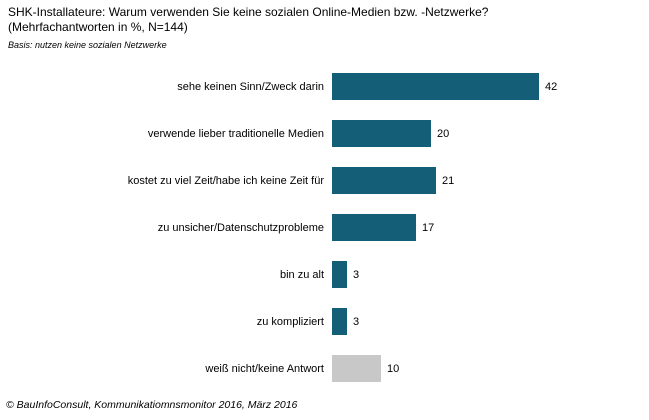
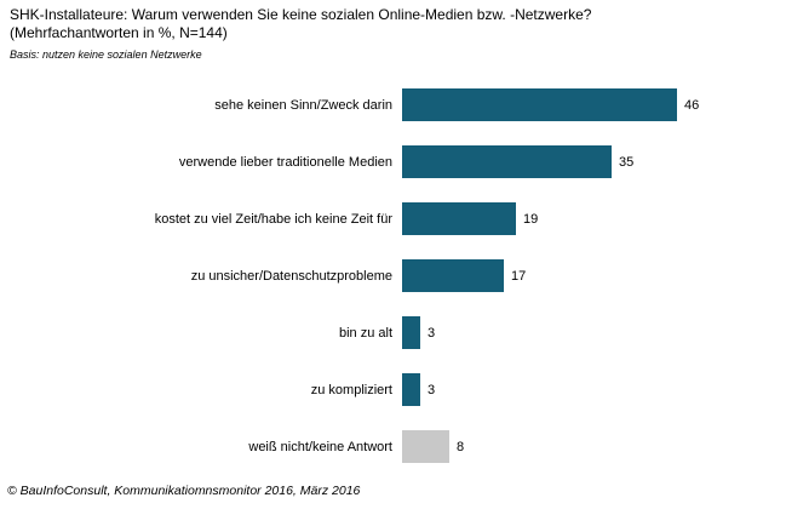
sehe keinen Sinn/Zweck darin: 42 -> 46
verwende lieber traditionelle Medien: 20 -> 35
kostet zu viel Zeit/habe ich keine Zeit für: 21 -> 19
weiß nicht/keine Antwort: 10 -> 8
